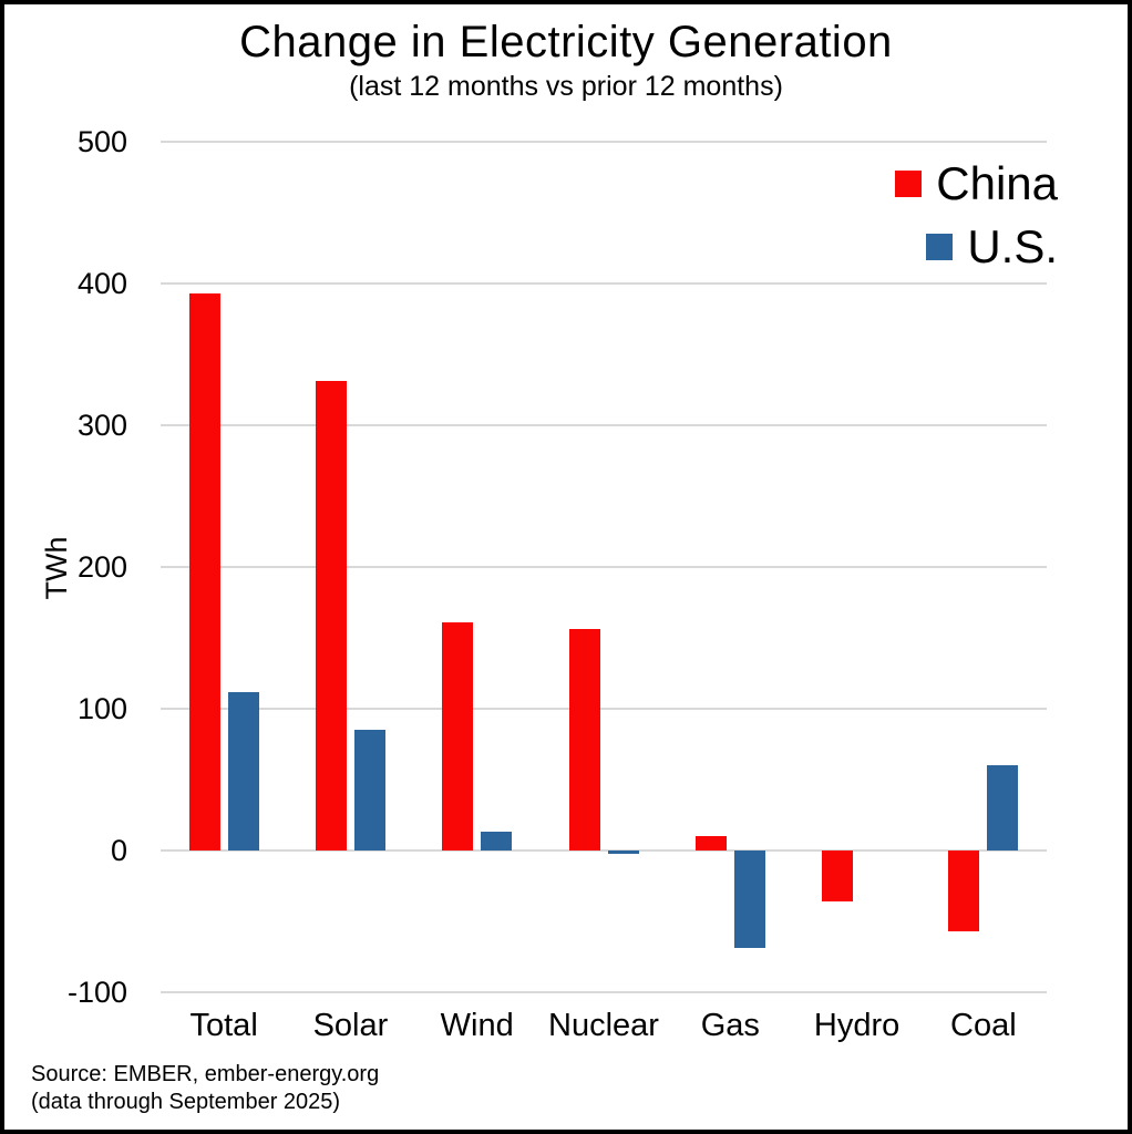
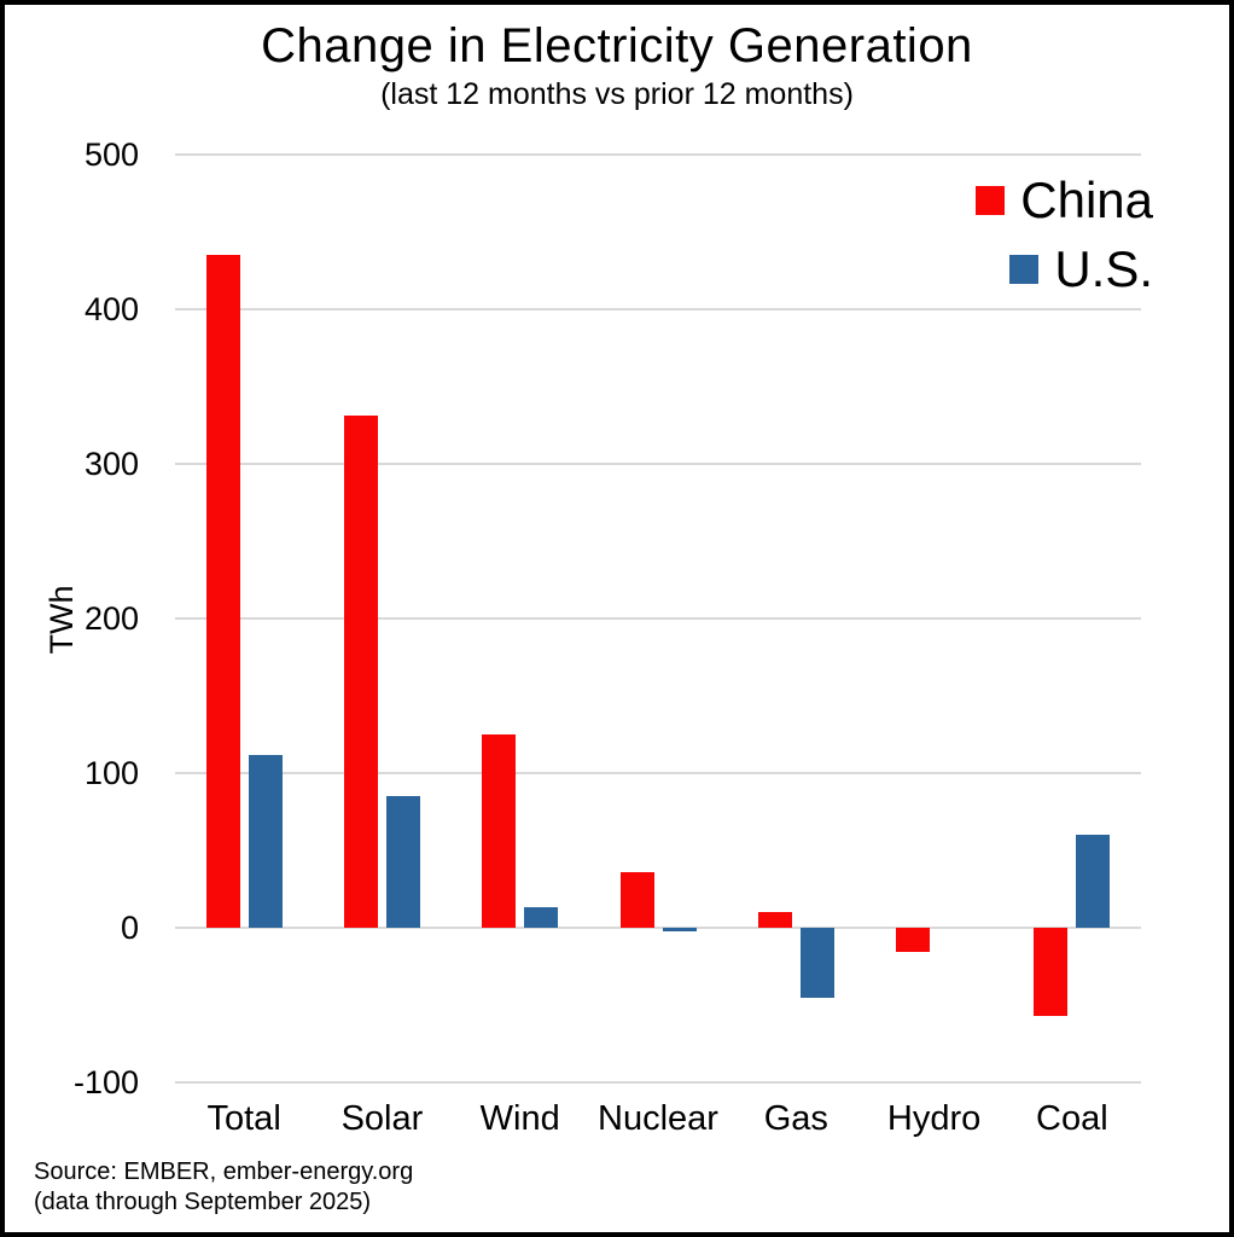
China/Total: 393 -> 435
China/Wind: 161 -> 125
China/Nuclear: 156 -> 36
U.S./Gas: -69 -> -45
China/Hydro: -36 -> -16
